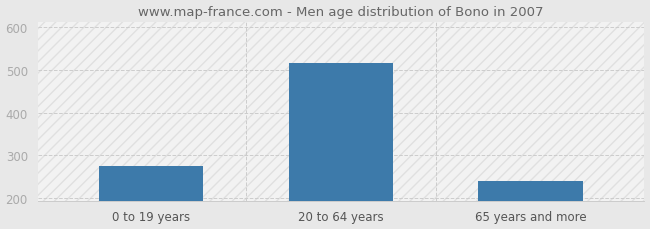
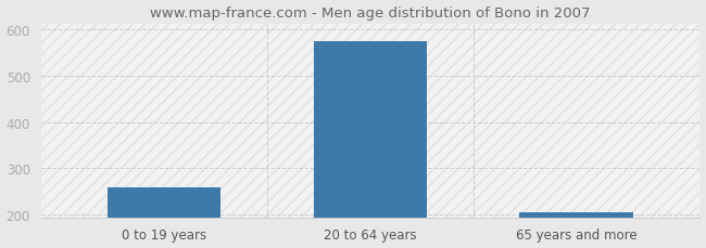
0 to 19 years: 275 -> 260
20 to 64 years: 515 -> 573
65 years and more: 240 -> 205
